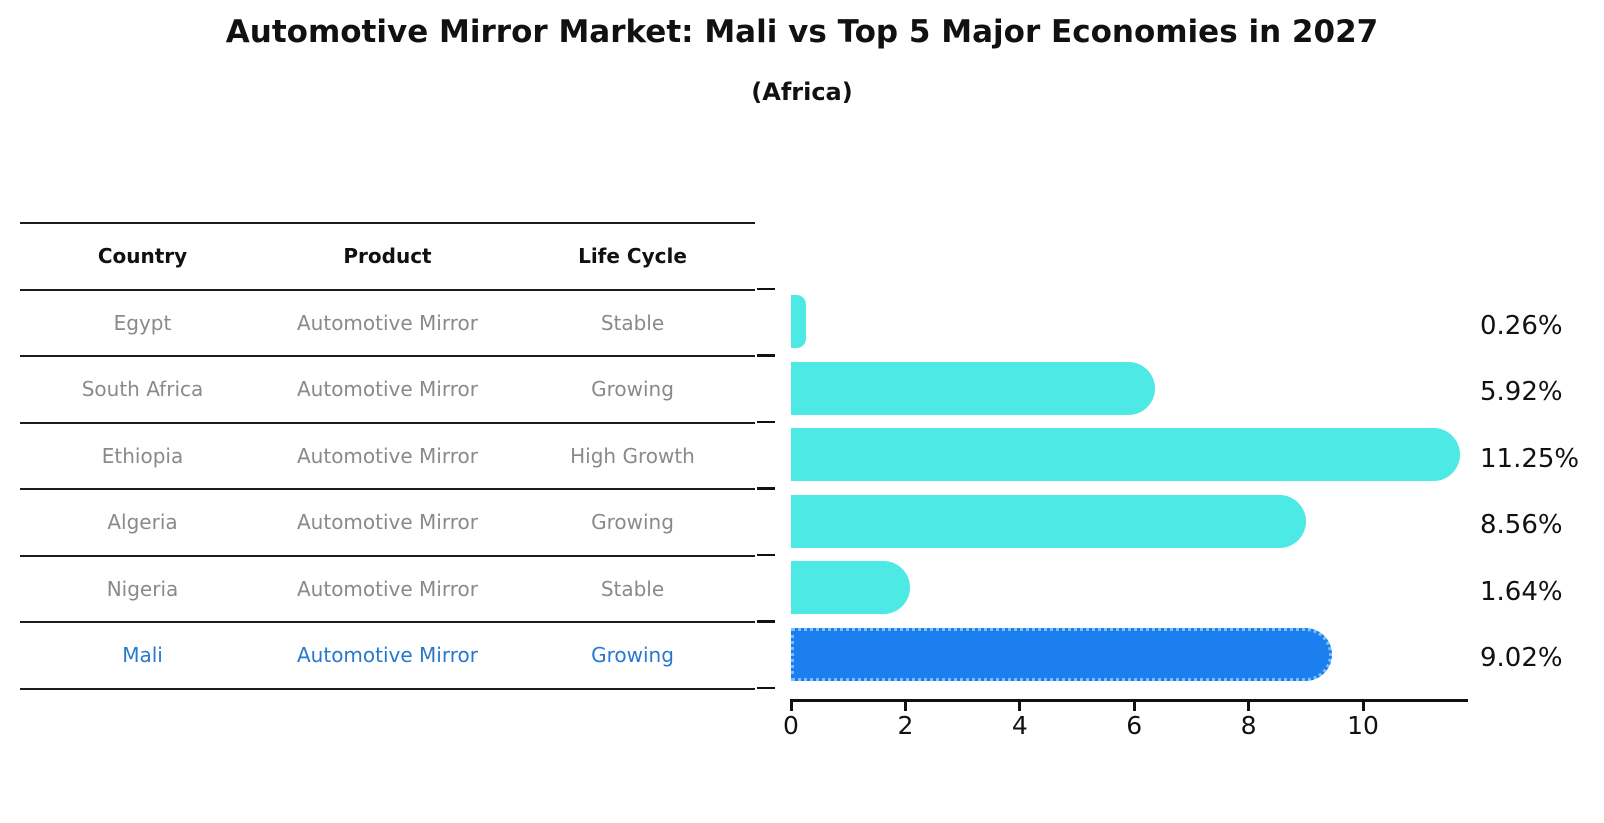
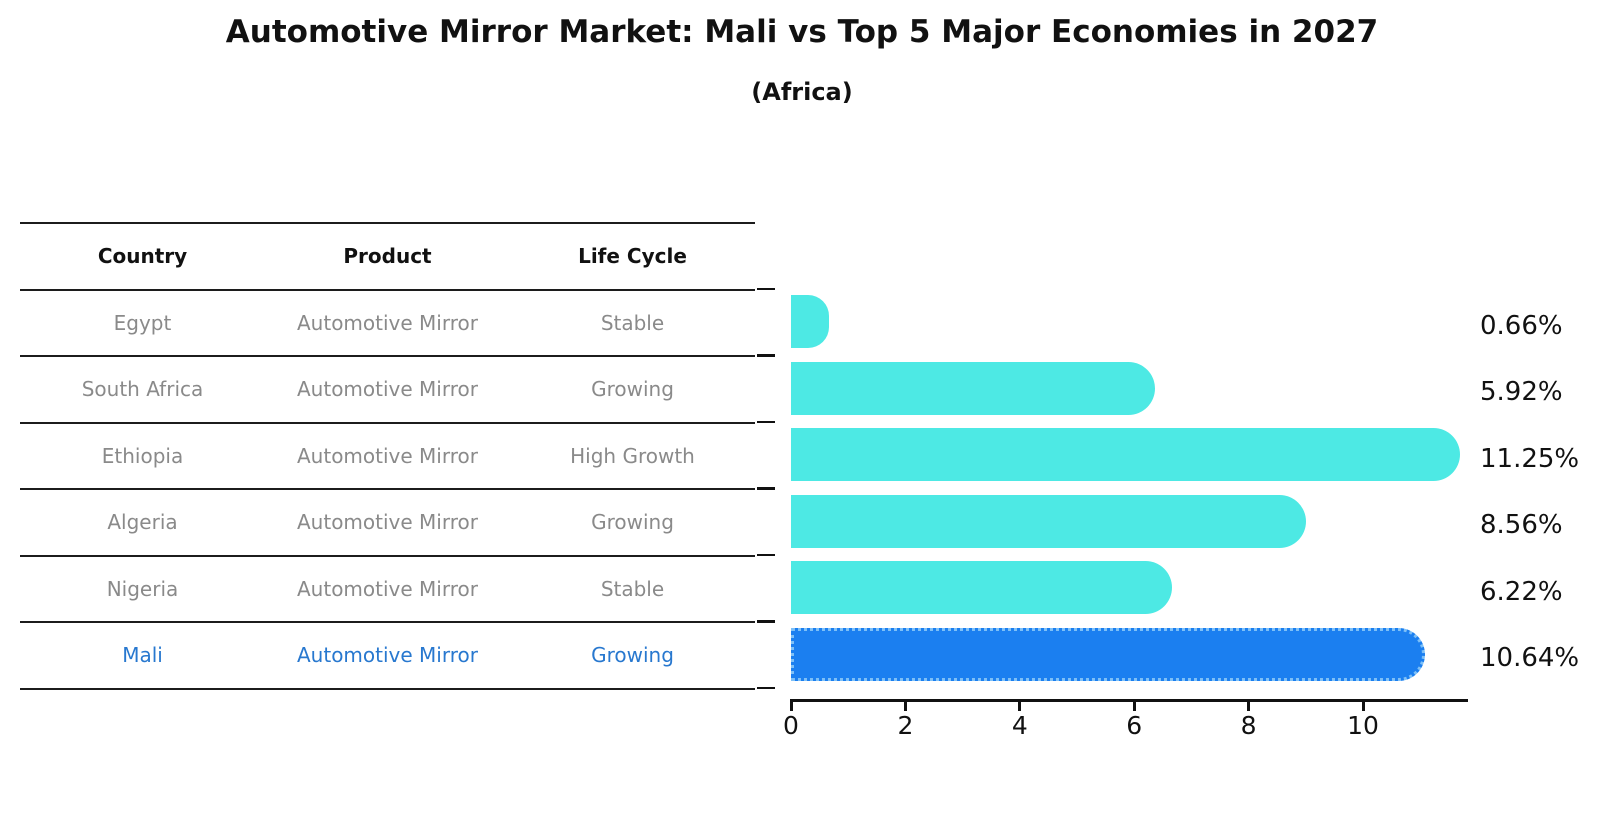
Egypt: 0.26% -> 0.66%
Nigeria: 1.64% -> 6.22%
Mali: 9.02% -> 10.64%
